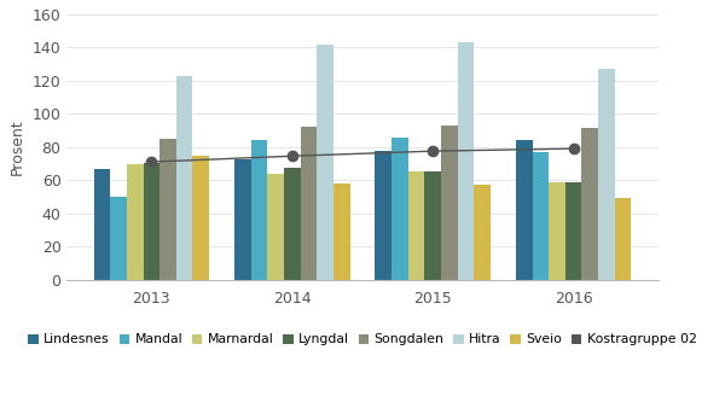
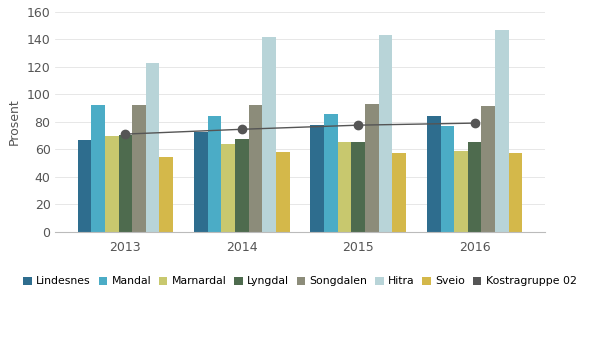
Mandal/2013: 50 -> 92
Songdalen/2013: 85 -> 92
Sveio/2013: 75 -> 54
Lyngdal/2016: 59 -> 65
Hitra/2016: 127 -> 146
Sveio/2016: 49 -> 58
